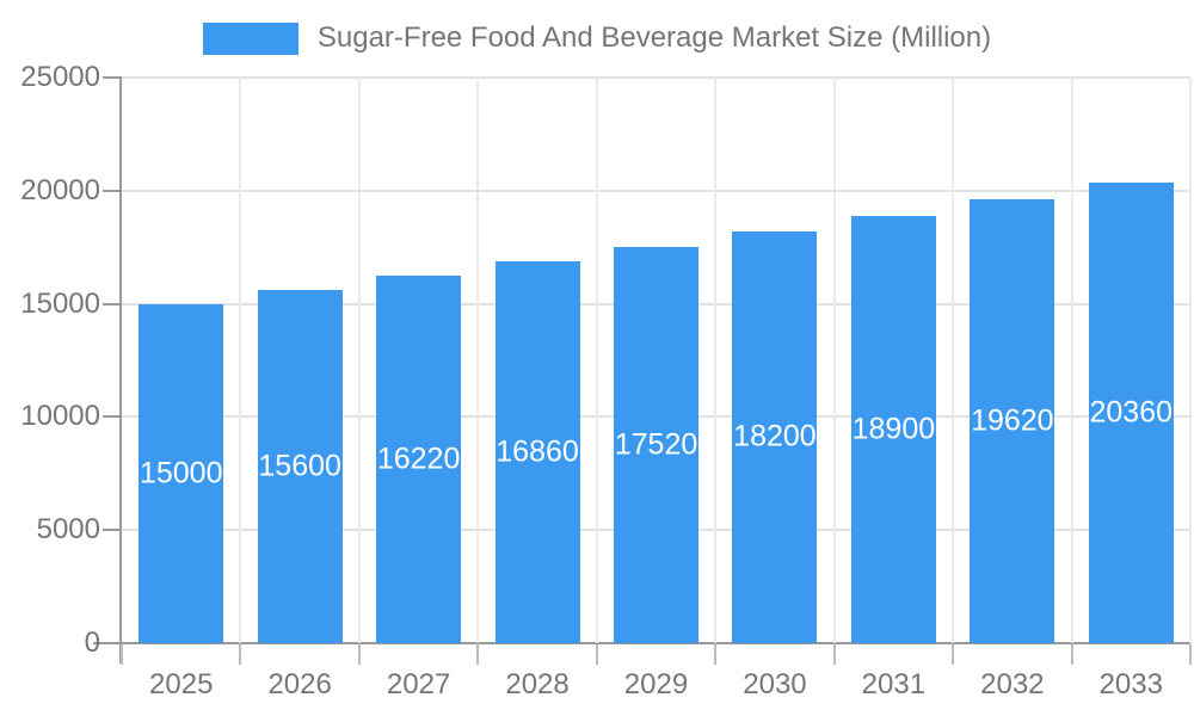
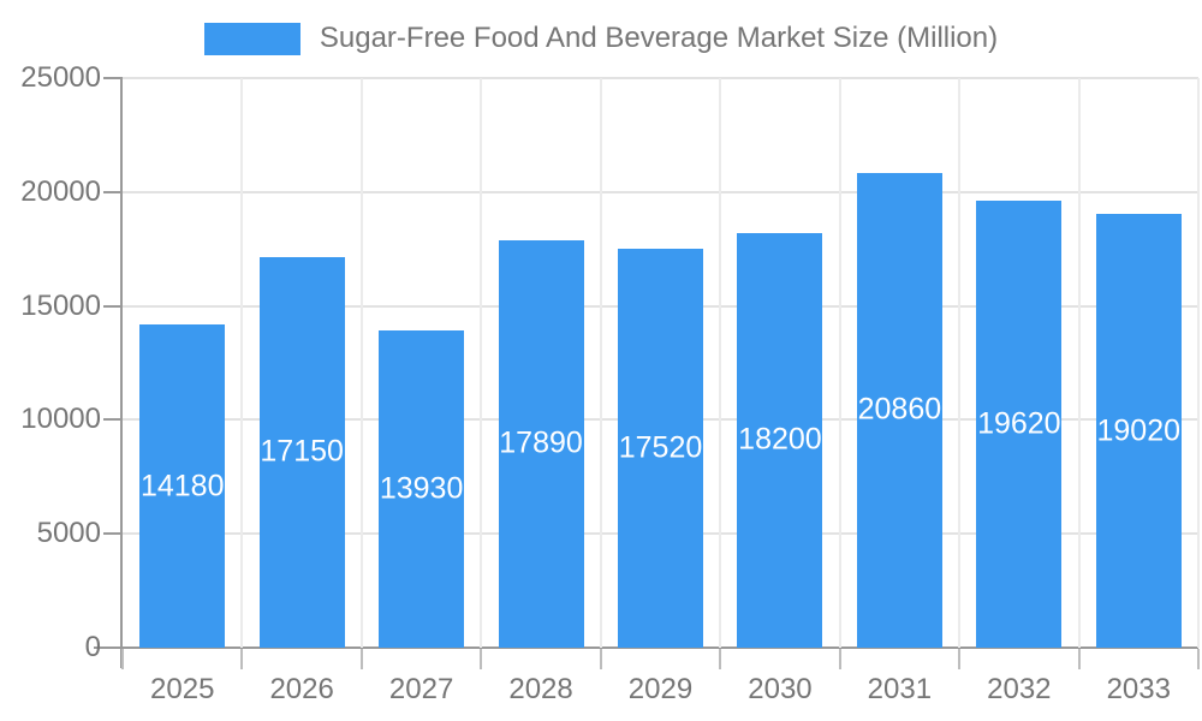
2025: 15000 -> 14180
2026: 15600 -> 17150
2027: 16220 -> 13930
2028: 16860 -> 17890
2031: 18900 -> 20860
2033: 20360 -> 19020
